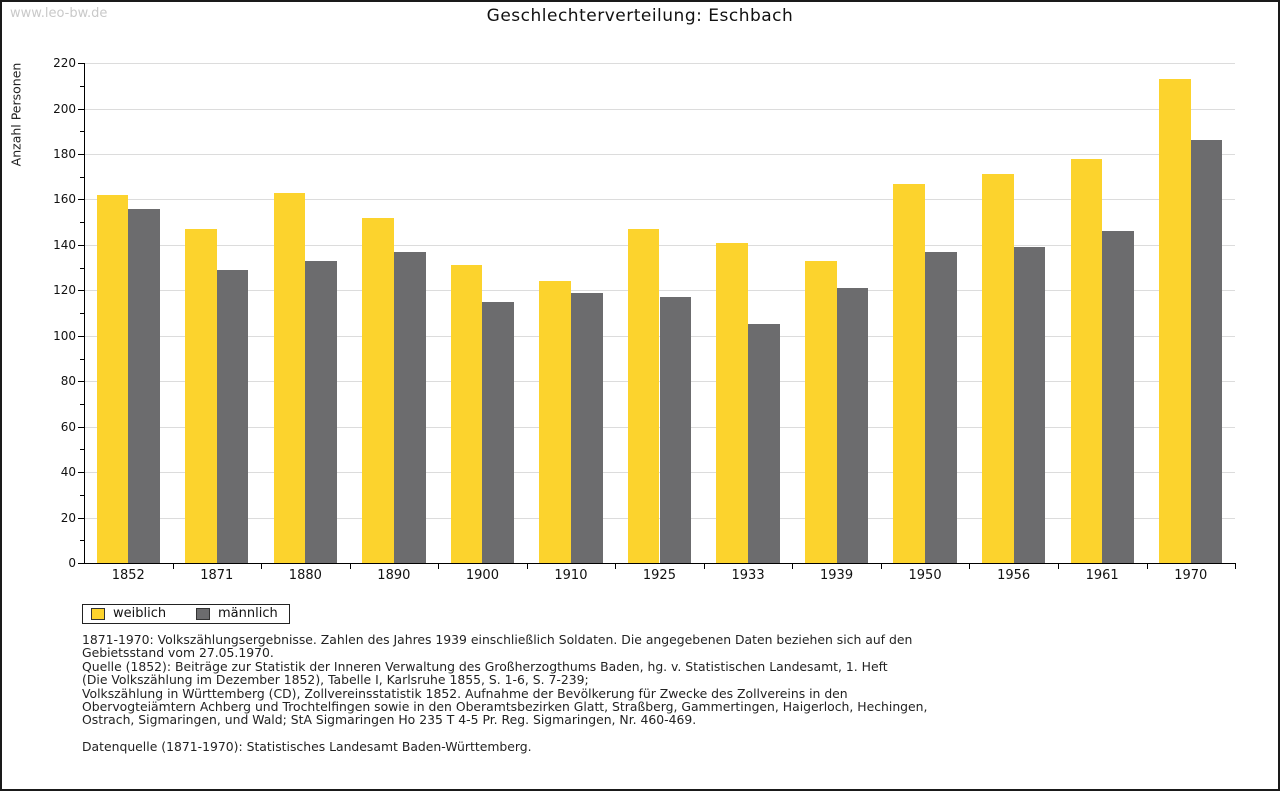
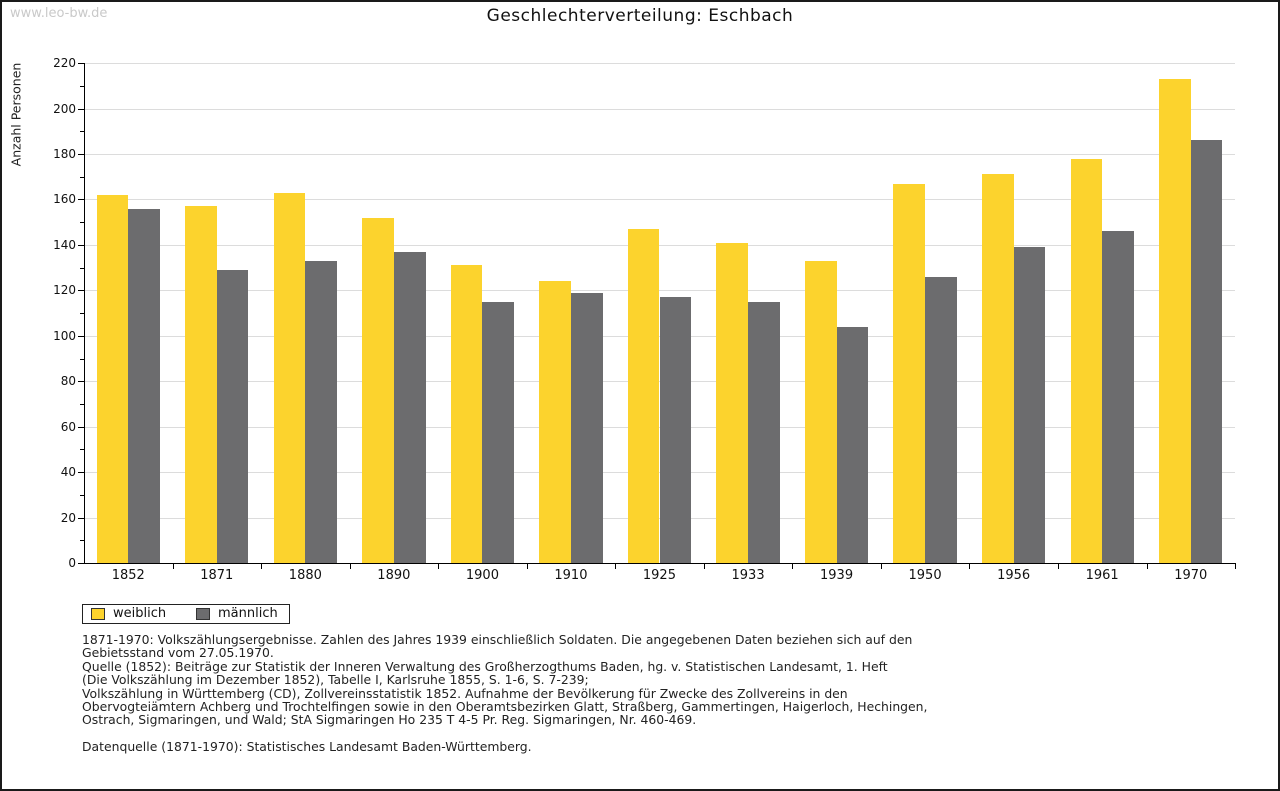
weiblich/1871: 147 -> 157
männlich/1933: 105 -> 115
männlich/1939: 121 -> 104
männlich/1950: 137 -> 126
